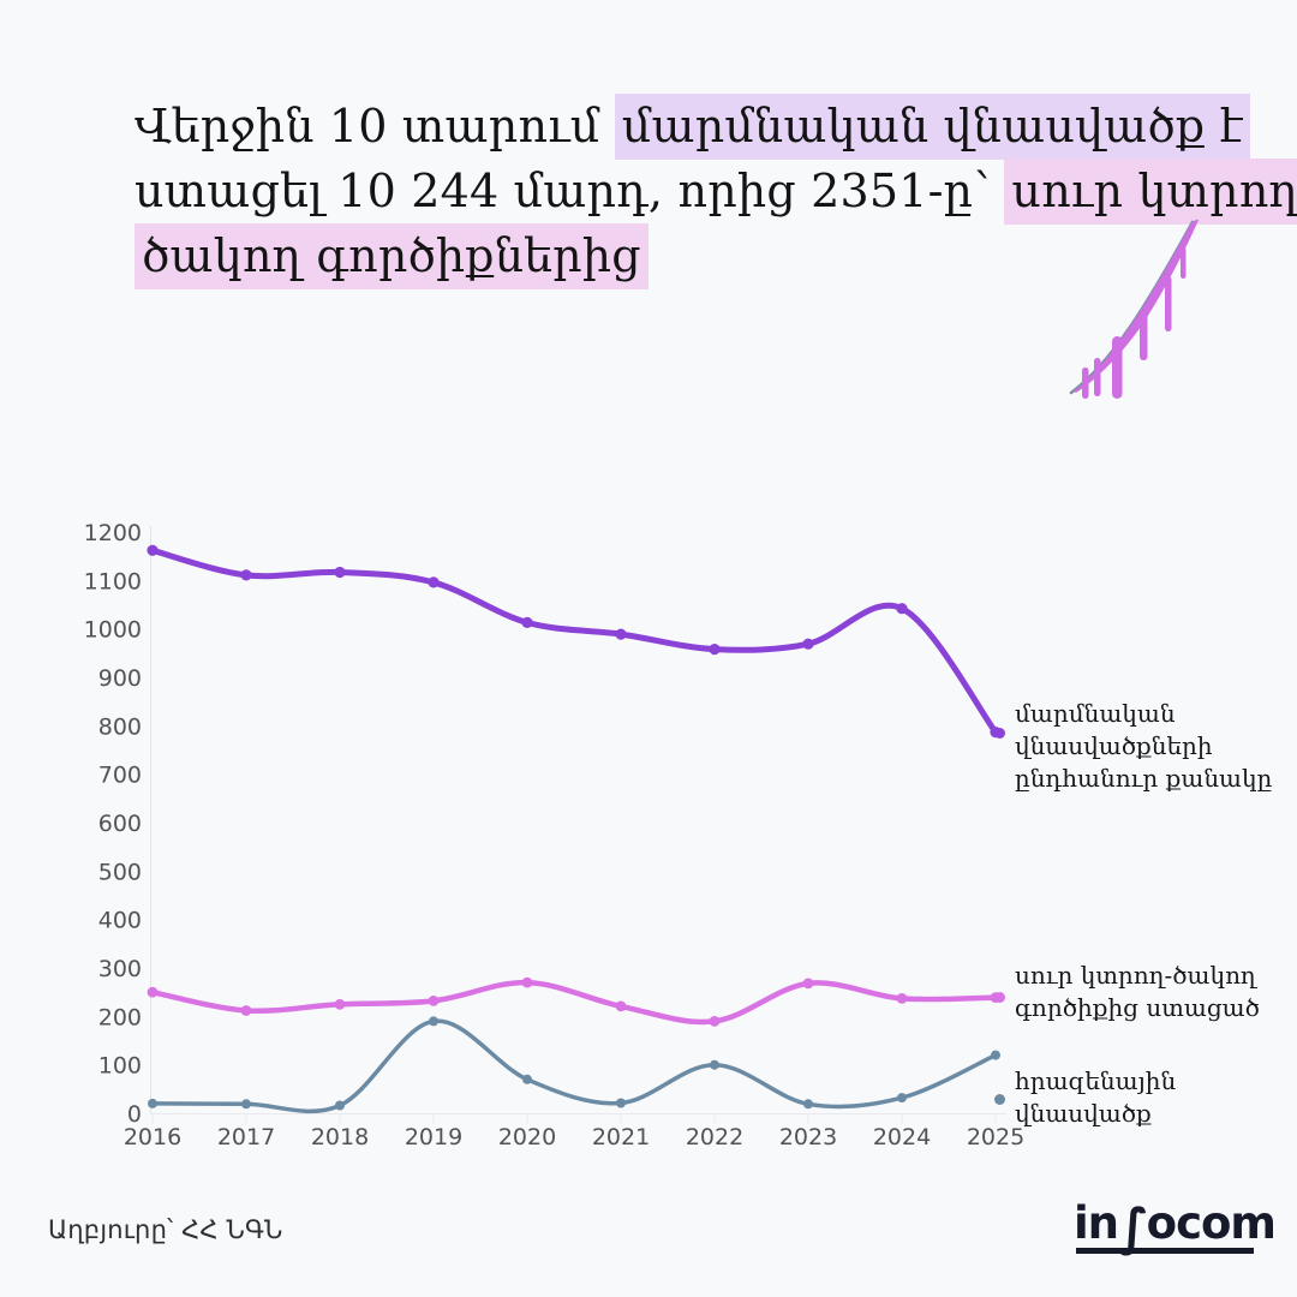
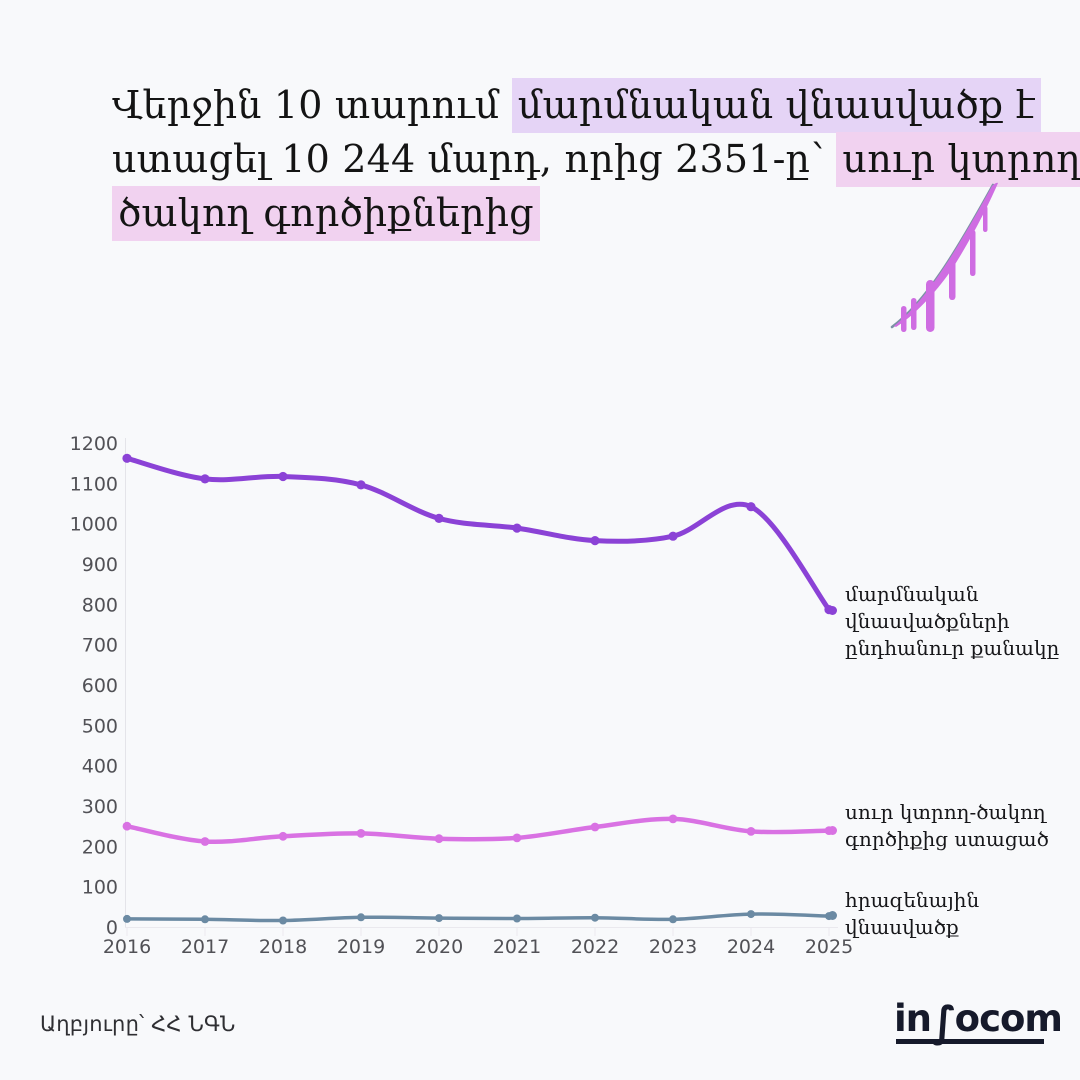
հրազենային վնասվածք/2019: 190 -> 20
սուր կտրող-ծակող գործիքից ստացած/2020: 270 -> 220
հրազենային վնասվածք/2020: 70 -> 20
սուր կտրող-ծակող գործիքից ստացած/2022: 190 -> 250
հրազենային վնասվածք/2022: 100 -> 20
հրազենային վնասվածք/2025: 120 -> 30
